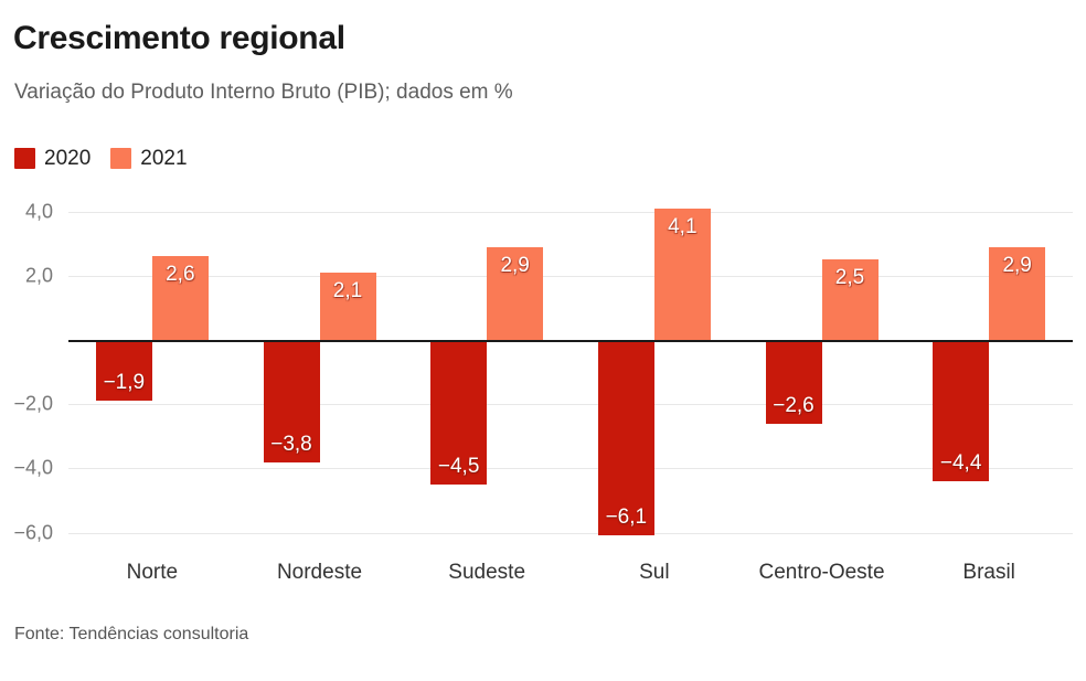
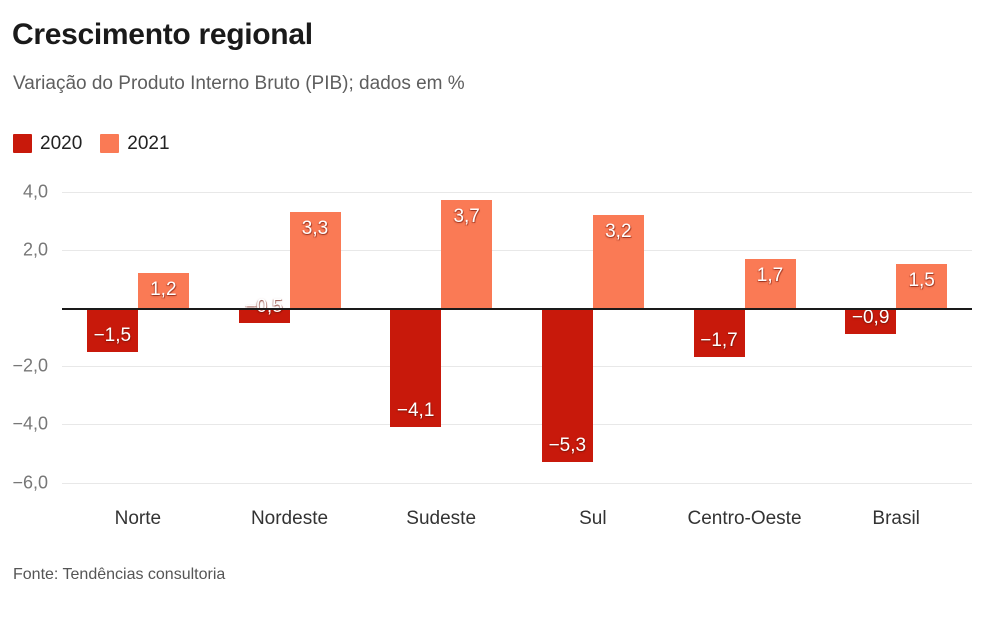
2020/Norte: −1,9 -> −1,5
2021/Norte: 2,6 -> 1,2
2020/Nordeste: −3,8 -> −0,5
2021/Nordeste: 2,1 -> 3,3
2020/Sudeste: −4,5 -> −4,1
2021/Sudeste: 2,9 -> 3,7
2020/Sul: −6,1 -> −5,3
2021/Sul: 4,1 -> 3,2
2020/Centro-Oeste: −2,6 -> −1,7
2021/Centro-Oeste: 2,5 -> 1,7
2020/Brasil: −4,4 -> −0,9
2021/Brasil: 2,9 -> 1,5
